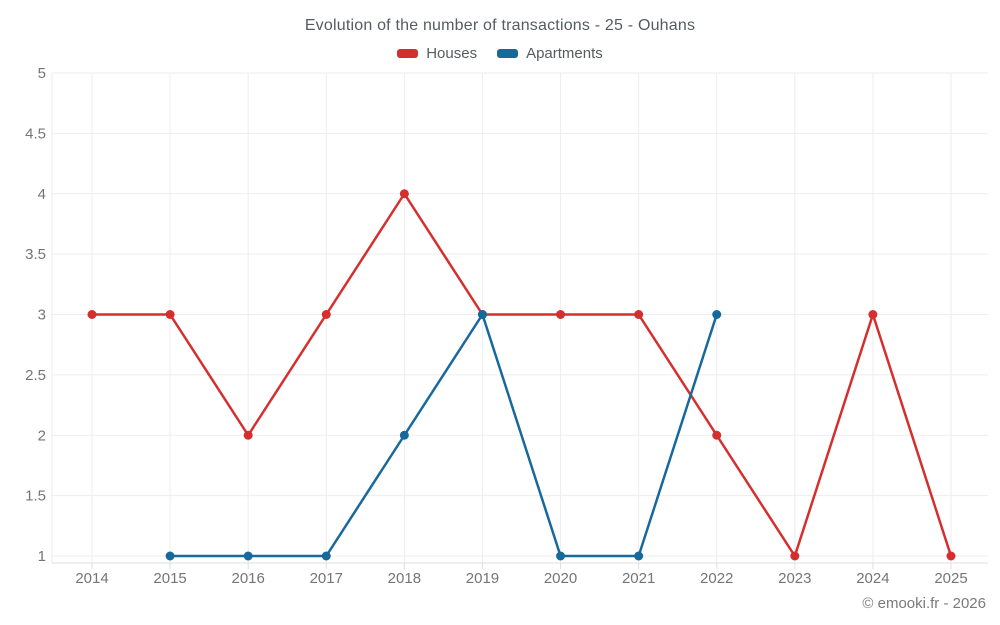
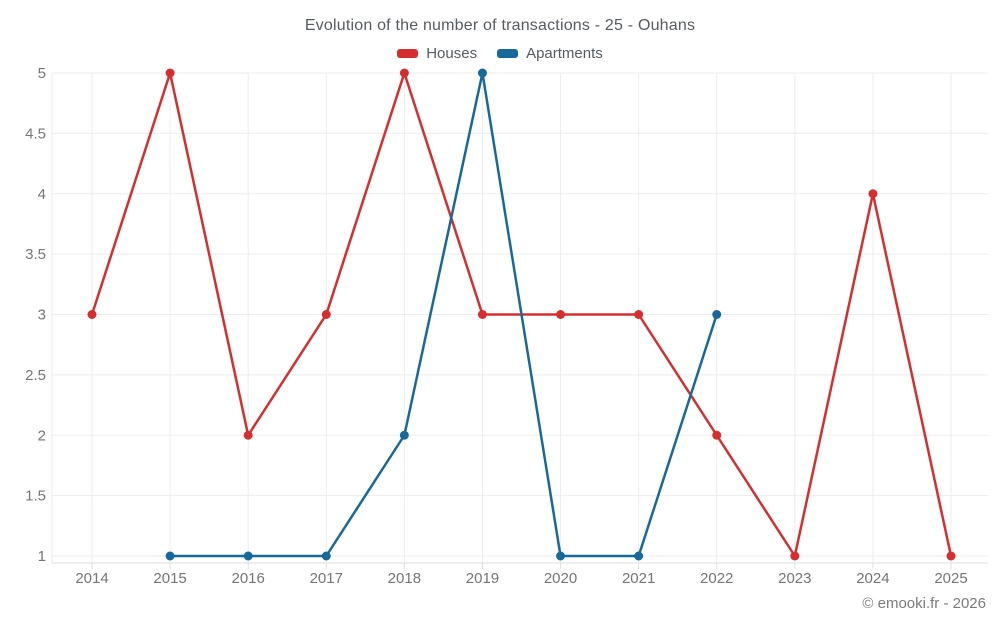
Houses/2015: 3 -> 5
Houses/2018: 4 -> 5
Apartments/2019: 3 -> 5
Houses/2024: 3 -> 4
